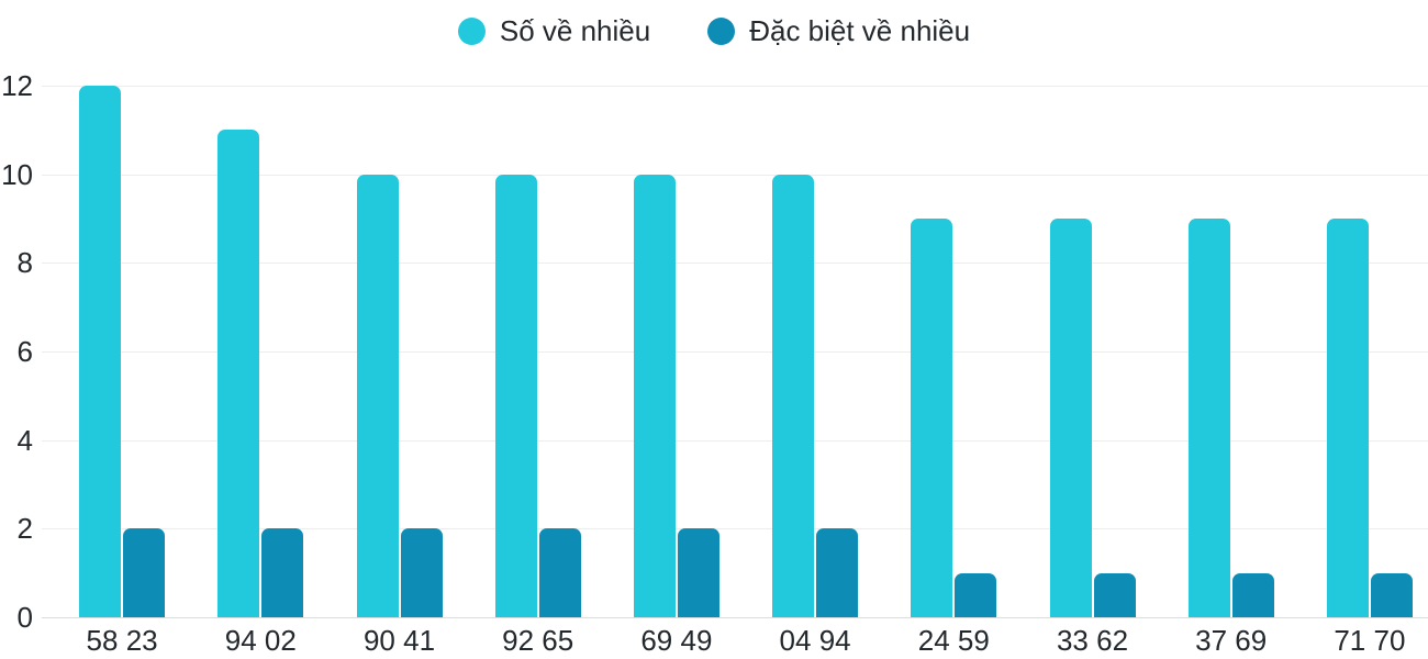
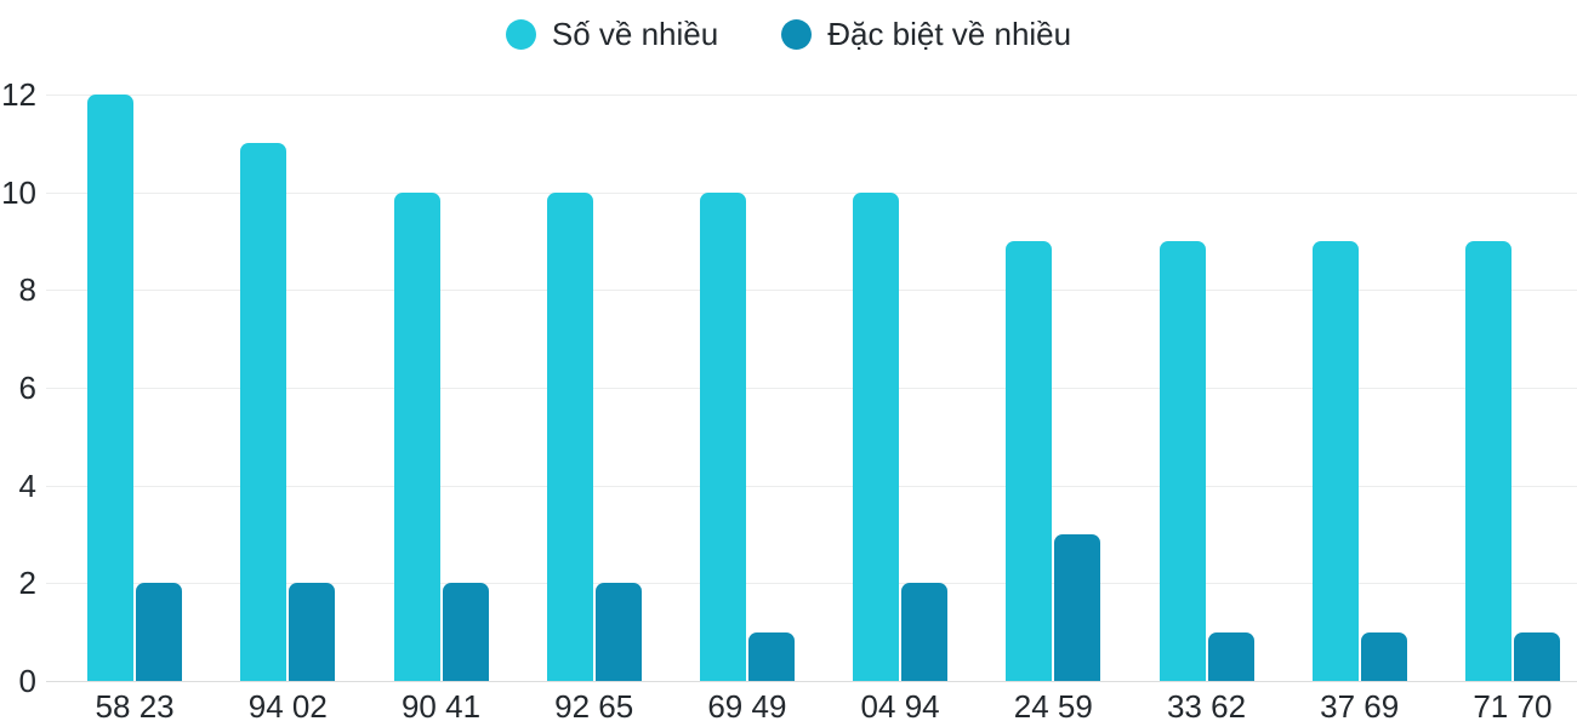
Đặc biệt về nhiều/69 49: 2 -> 1
Đặc biệt về nhiều/24 59: 1 -> 3
